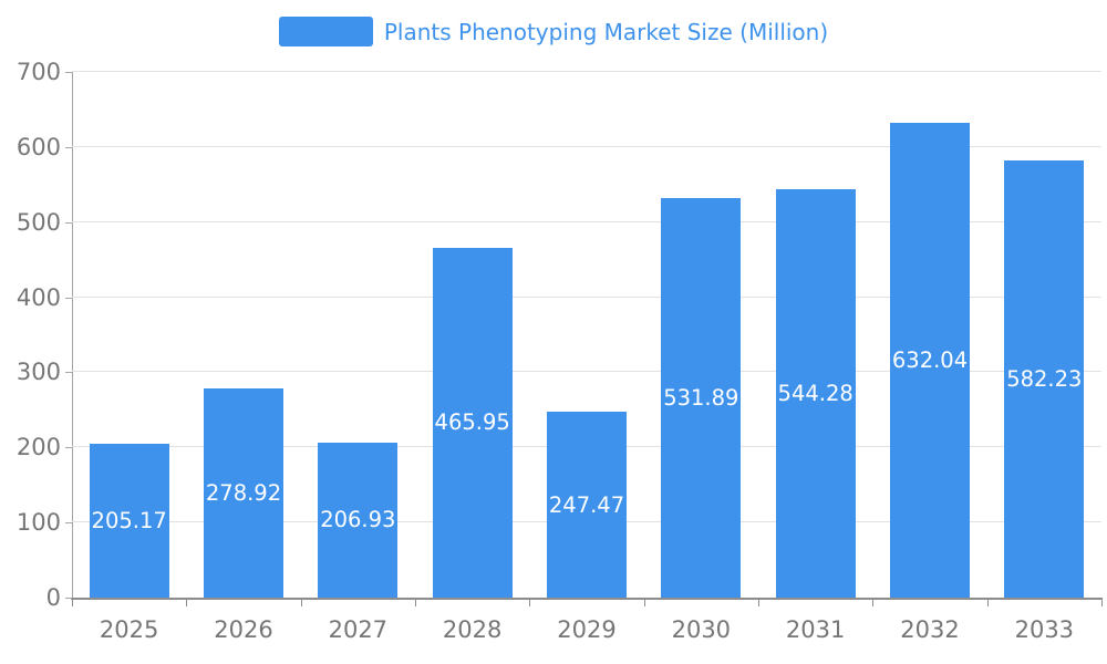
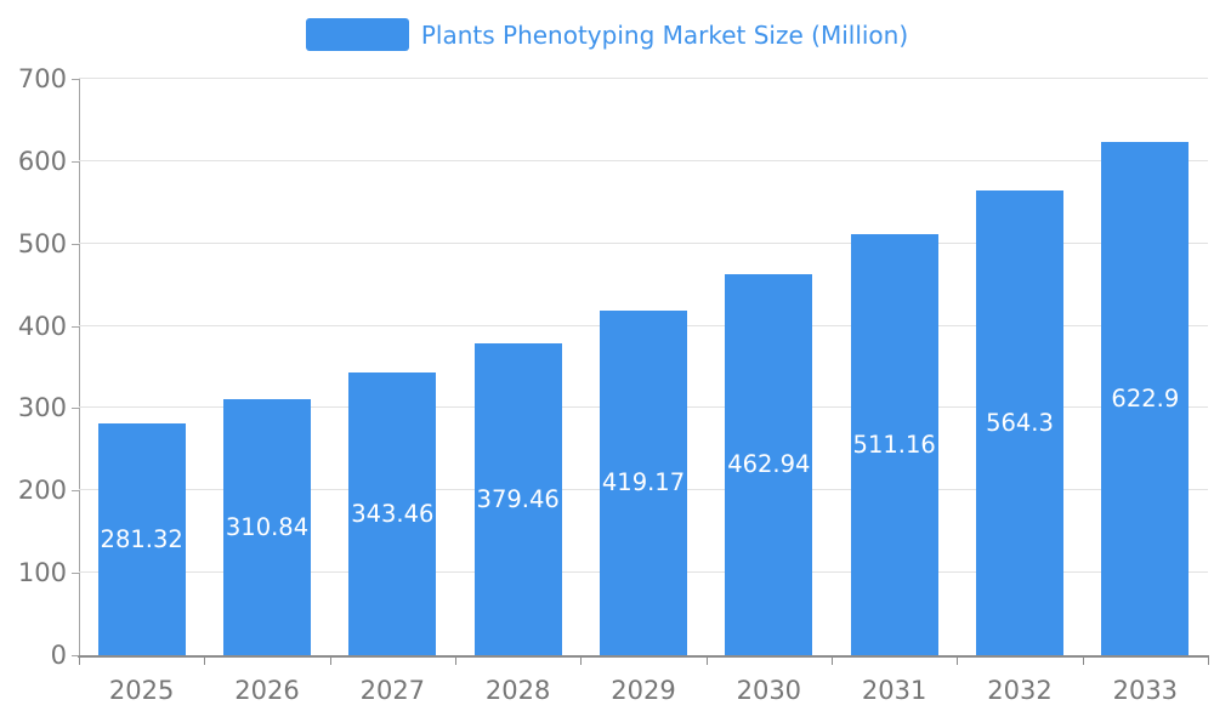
2025: 205.17 -> 281.32
2026: 278.92 -> 310.84
2027: 206.93 -> 343.46
2028: 465.95 -> 379.46
2029: 247.47 -> 419.17
2030: 531.89 -> 462.94
2031: 544.28 -> 511.16
2032: 632.04 -> 564.3
2033: 582.23 -> 622.9
